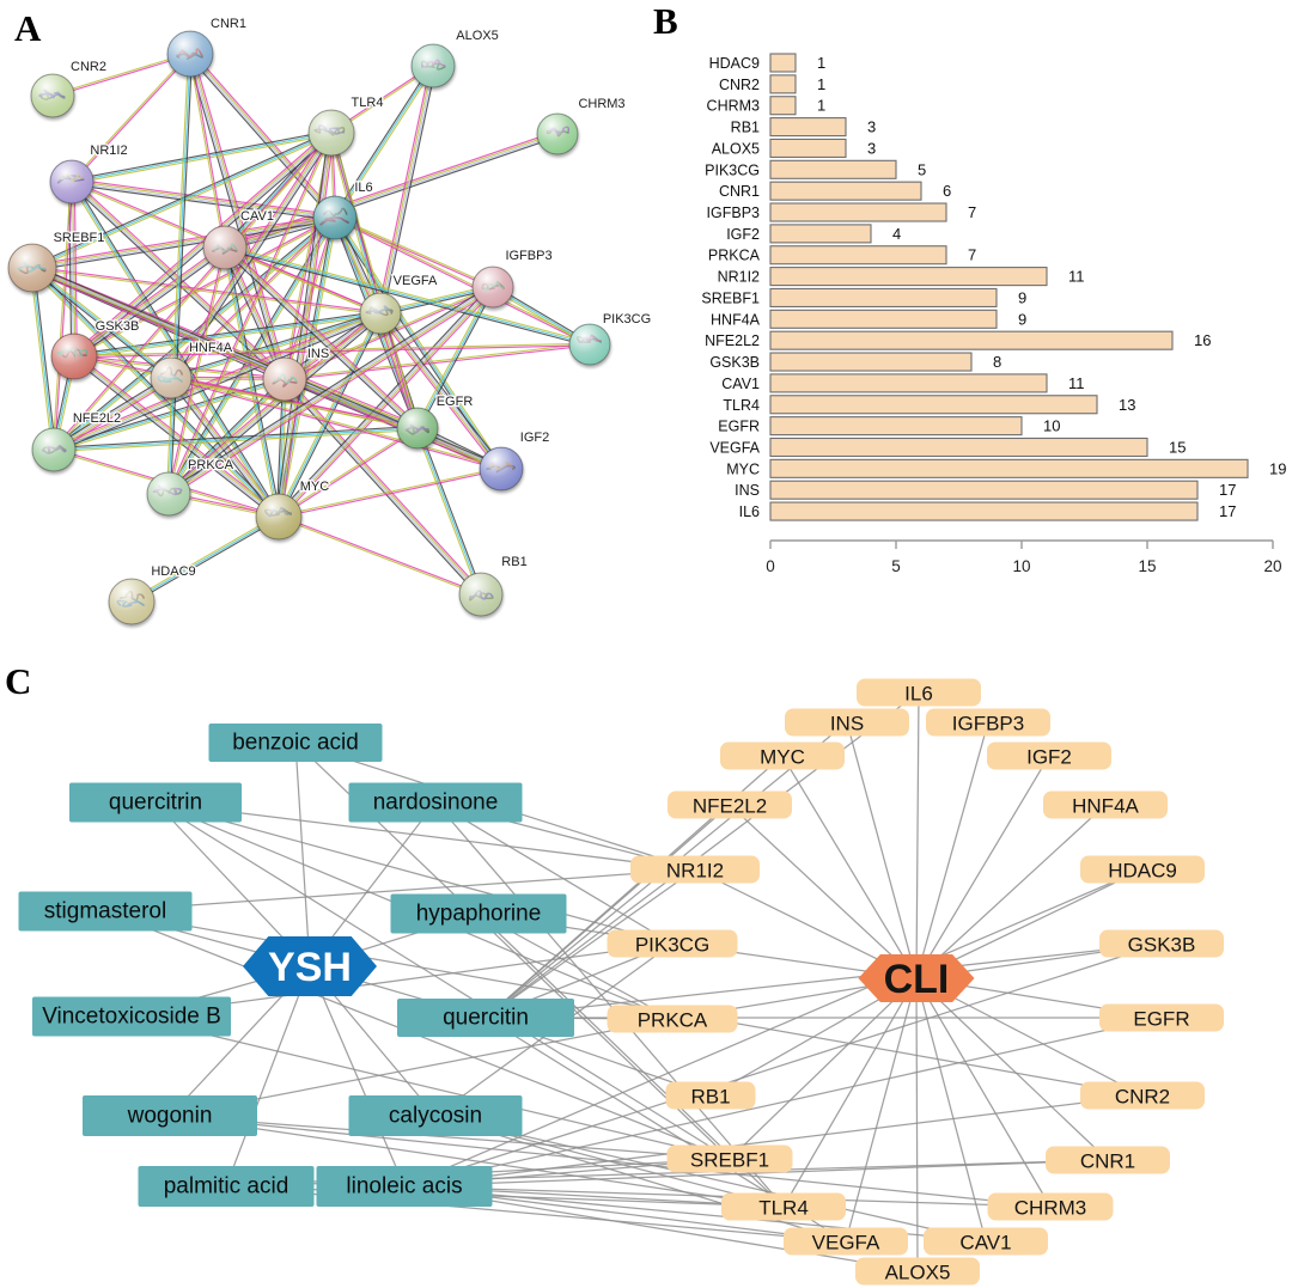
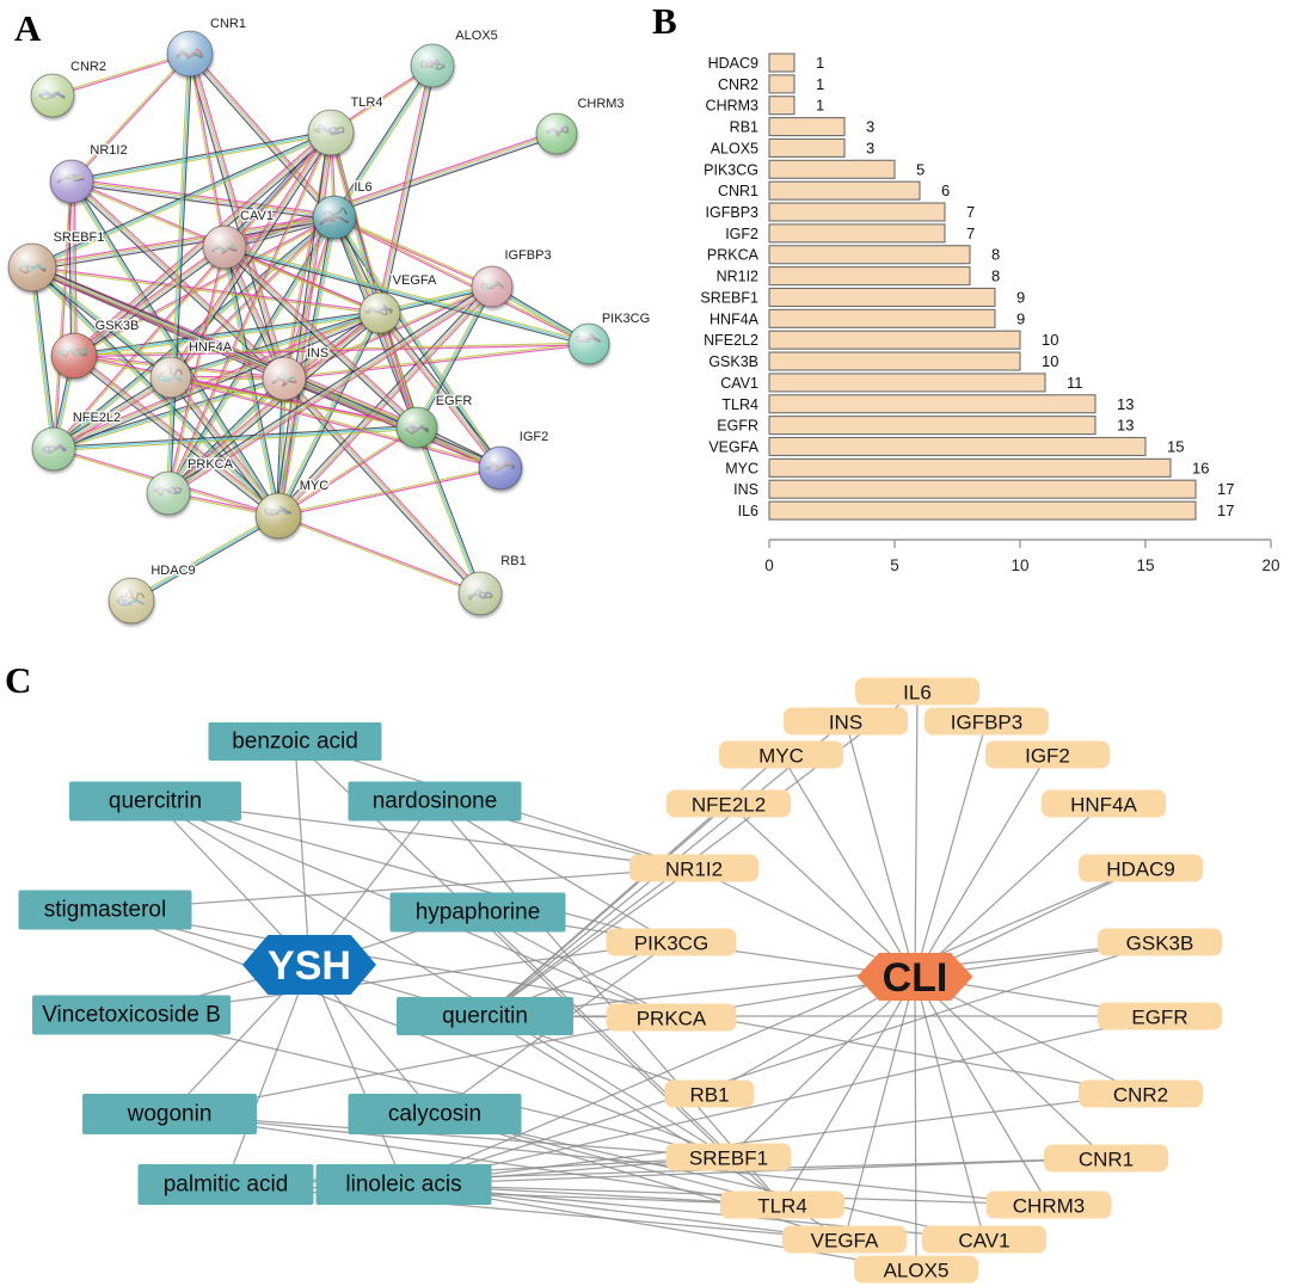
IGF2: 4 -> 7
PRKCA: 7 -> 8
NR1I2: 11 -> 8
NFE2L2: 16 -> 10
GSK3B: 8 -> 10
EGFR: 10 -> 13
MYC: 19 -> 16
